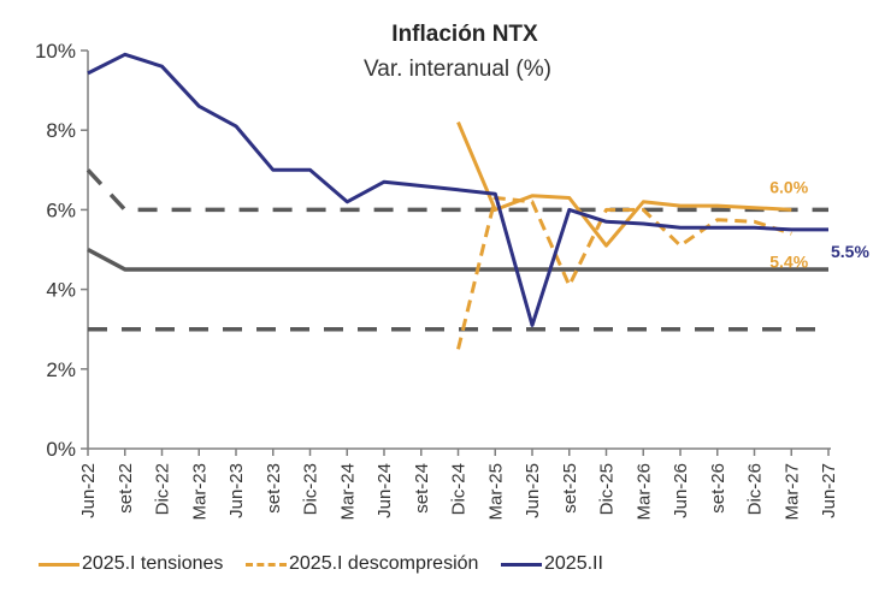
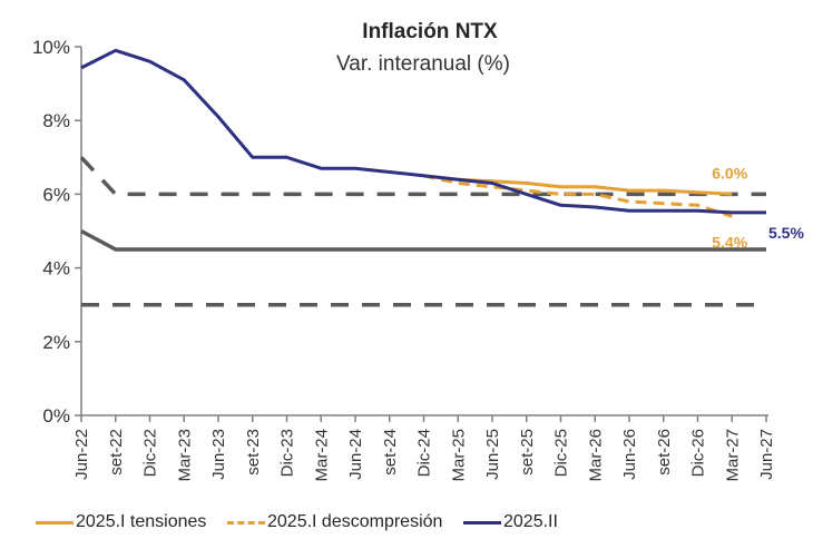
2025.II/Mar-23: 8.6% -> 9.1%
2025.II/Mar-24: 6.2% -> 6.7%
2025.I tensiones/Dic-24: 8.2% -> 6.5%
2025.I descompresión/Dic-24: 2.5% -> 6.5%
2025.I tensiones/Mar-25: 6.0% -> 6.4%
2025.II/Jun-25: 3.1% -> 6.3%
2025.I descompresión/set-25: 4.1% -> 6.1%
2025.I tensiones/Dic-25: 5.1% -> 6.2%
2025.I descompresión/Jun-26: 5.1% -> 5.8%
